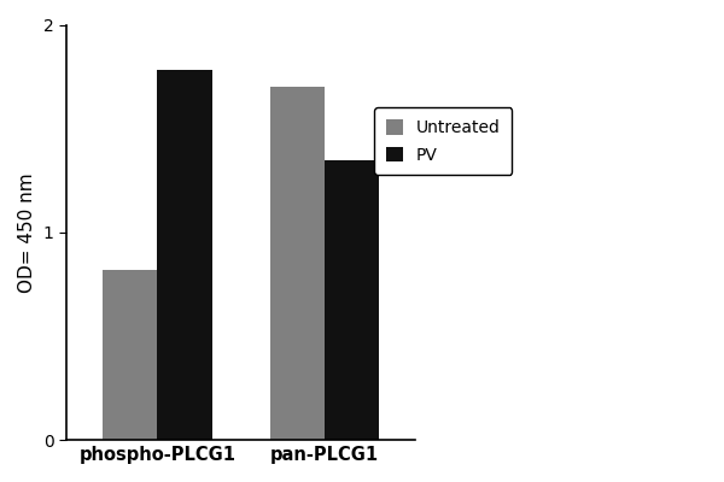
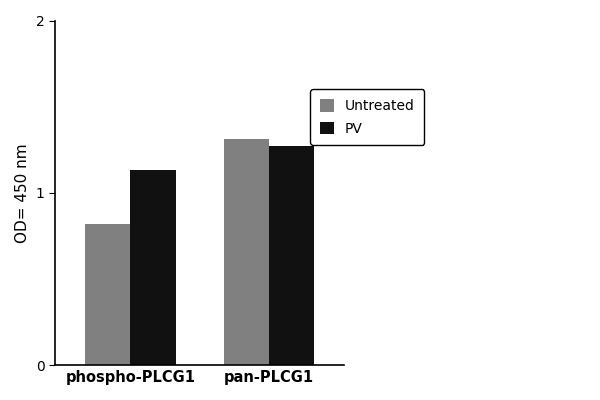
PV/phospho-PLCG1: 1.78 -> 1.13
Untreated/pan-PLCG1: 1.70 -> 1.31
PV/pan-PLCG1: 1.35 -> 1.27
